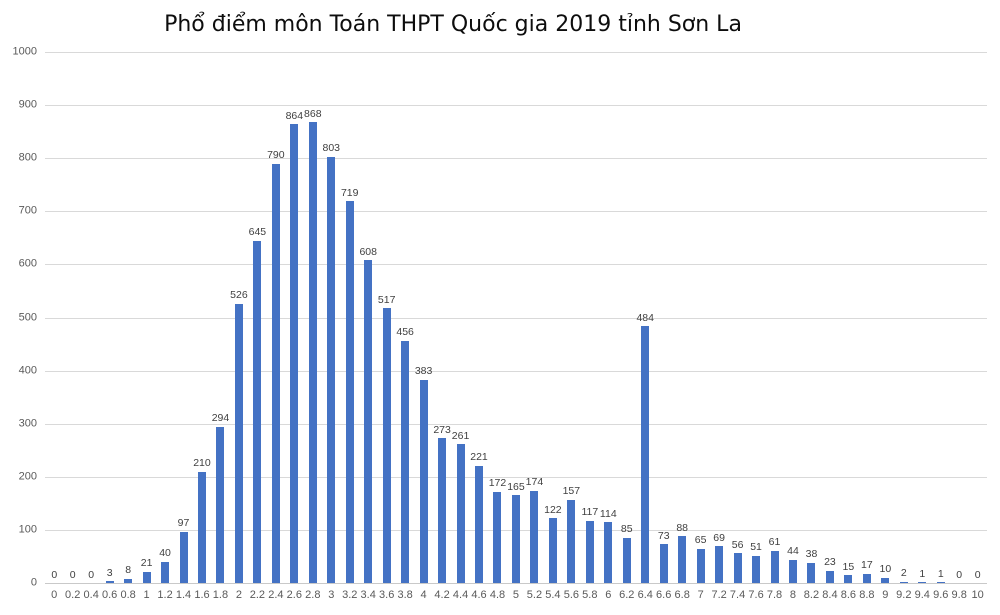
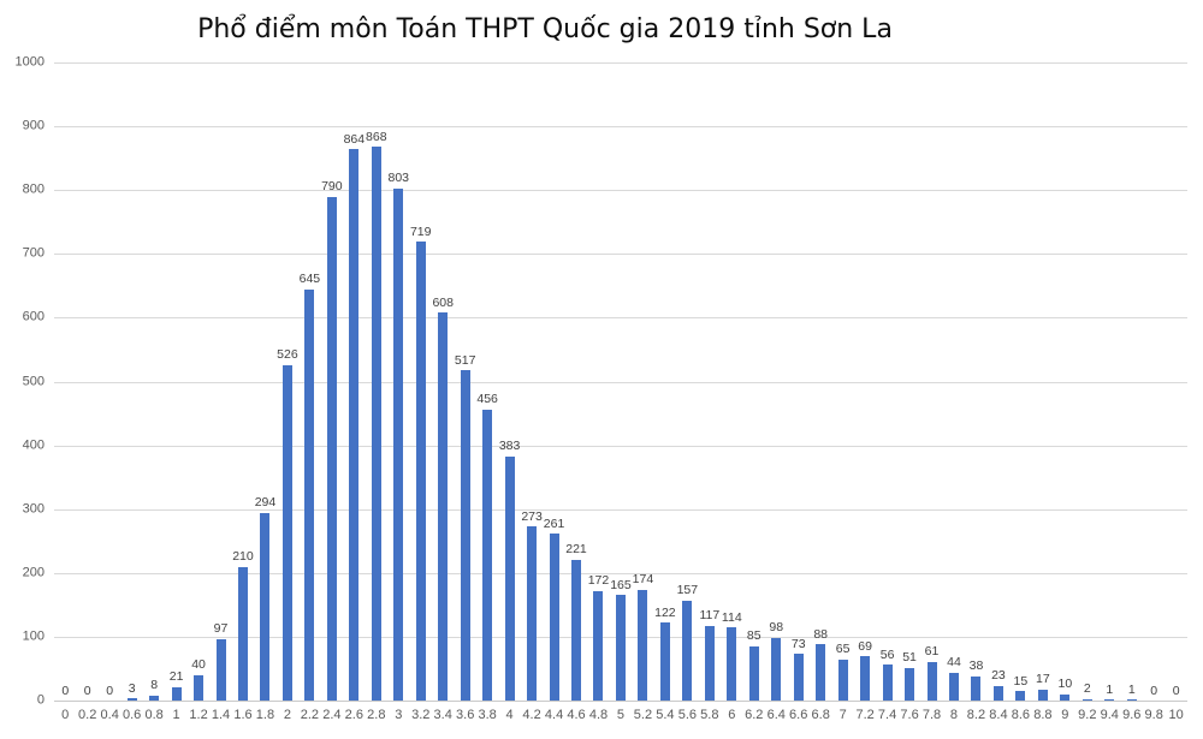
6.4: 484 -> 98
